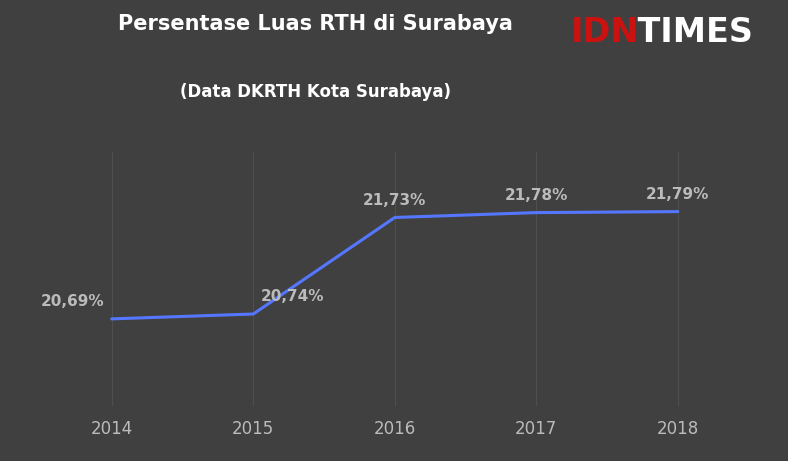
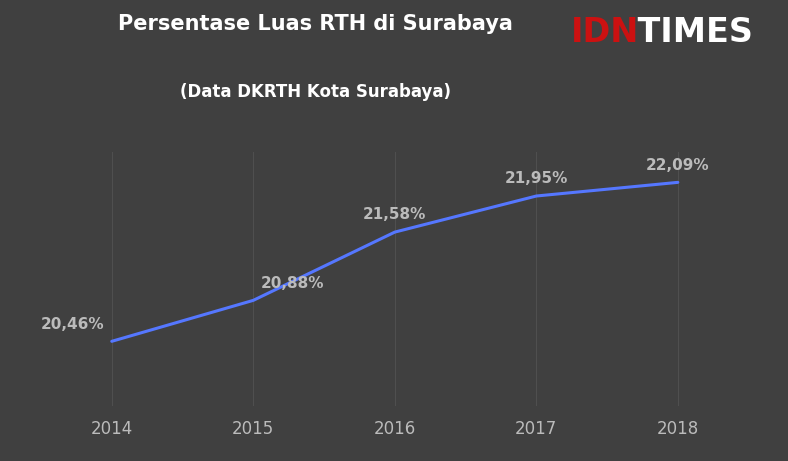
2014: 20,69% -> 20,46%
2015: 20,74% -> 20,88%
2016: 21,73% -> 21,58%
2017: 21,78% -> 21,95%
2018: 21,79% -> 22,09%
